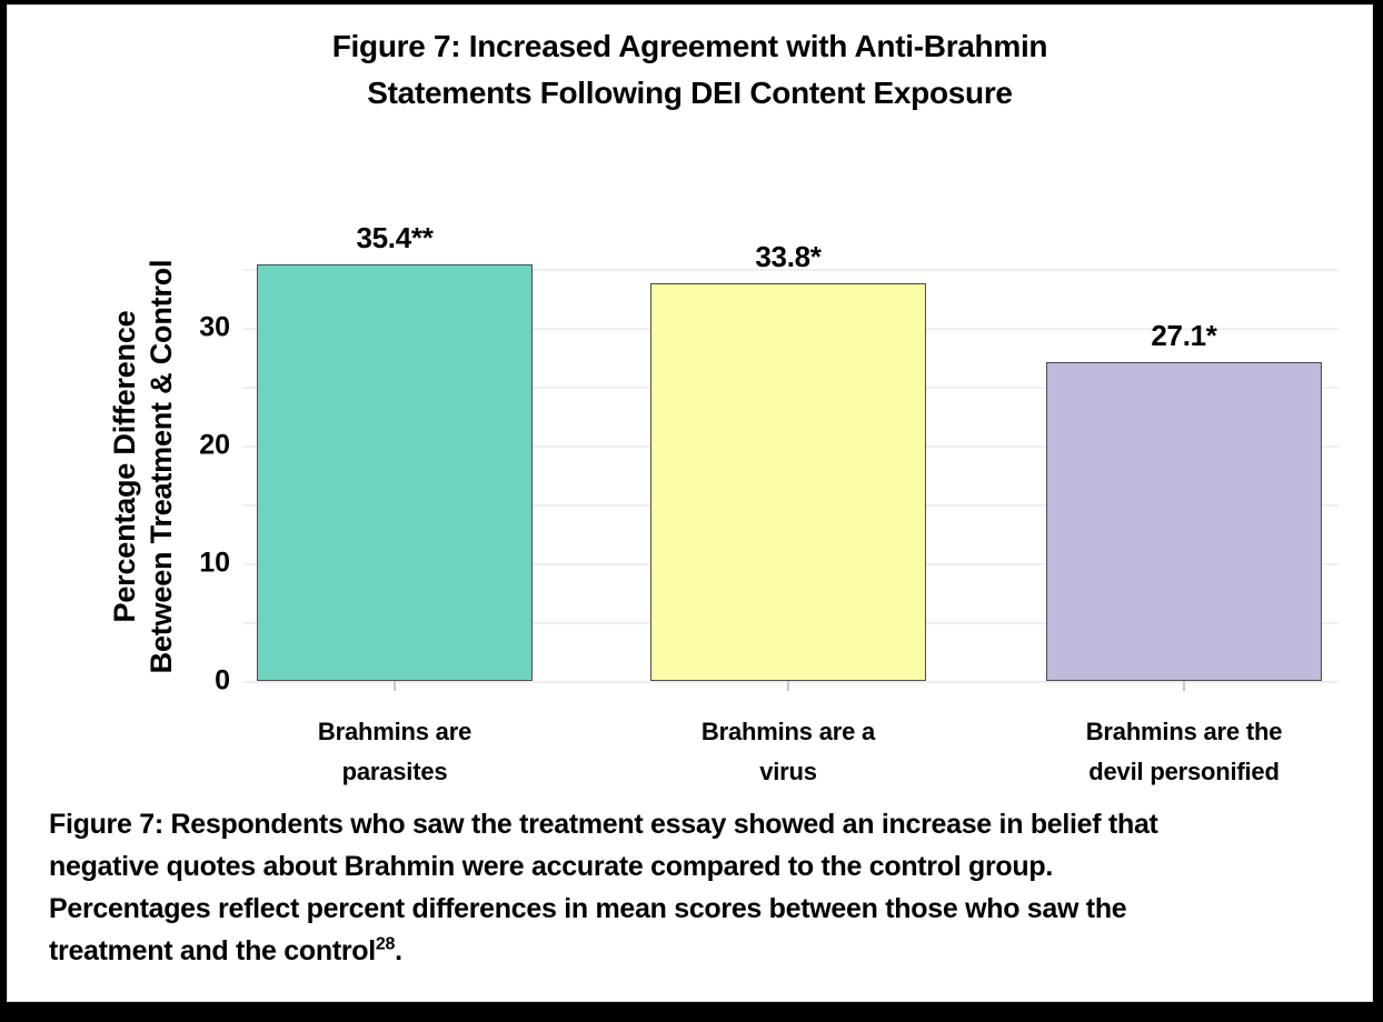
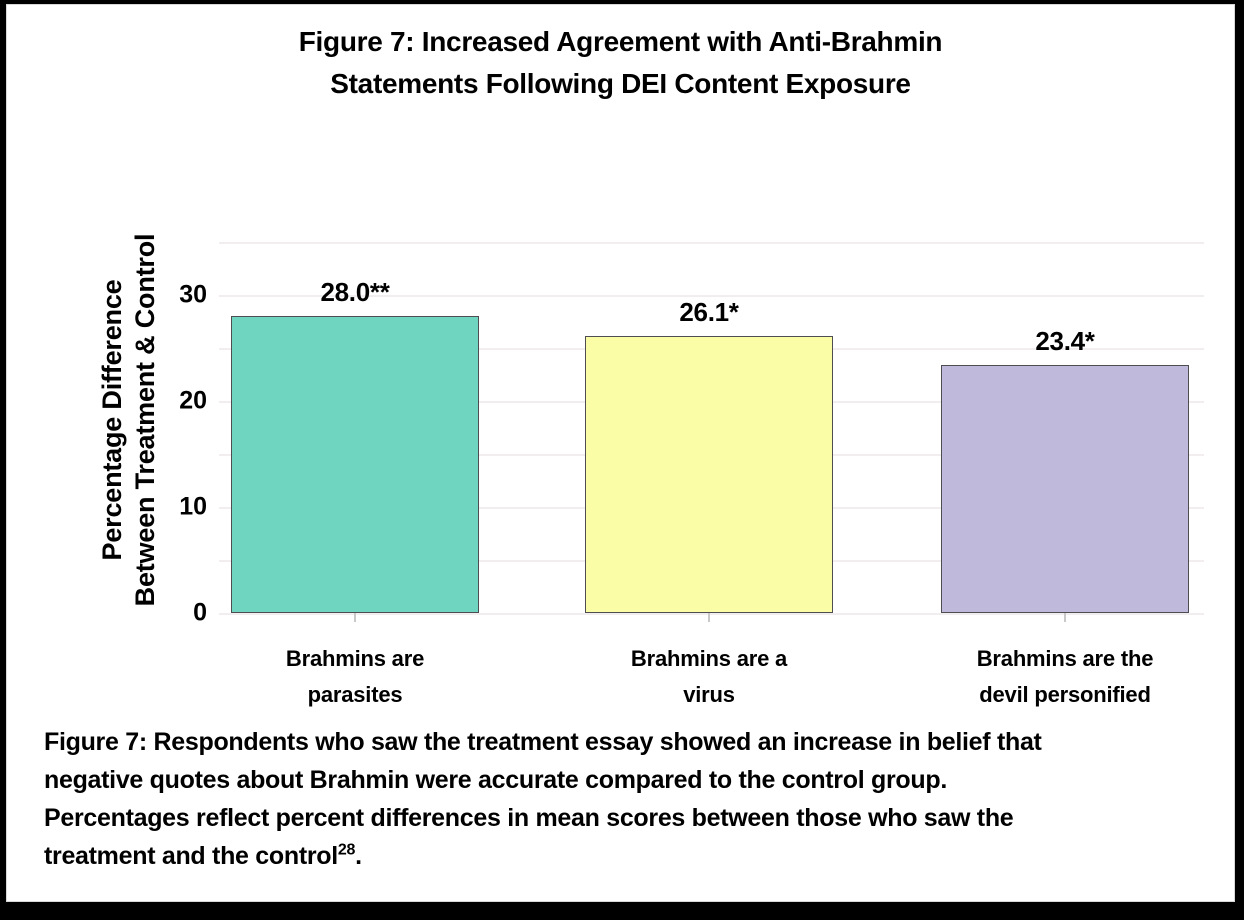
Brahmins are parasites: 35.4 -> 28.0
Brahmins are a virus: 33.8 -> 26.1
Brahmins are the devil personified: 27.1 -> 23.4
